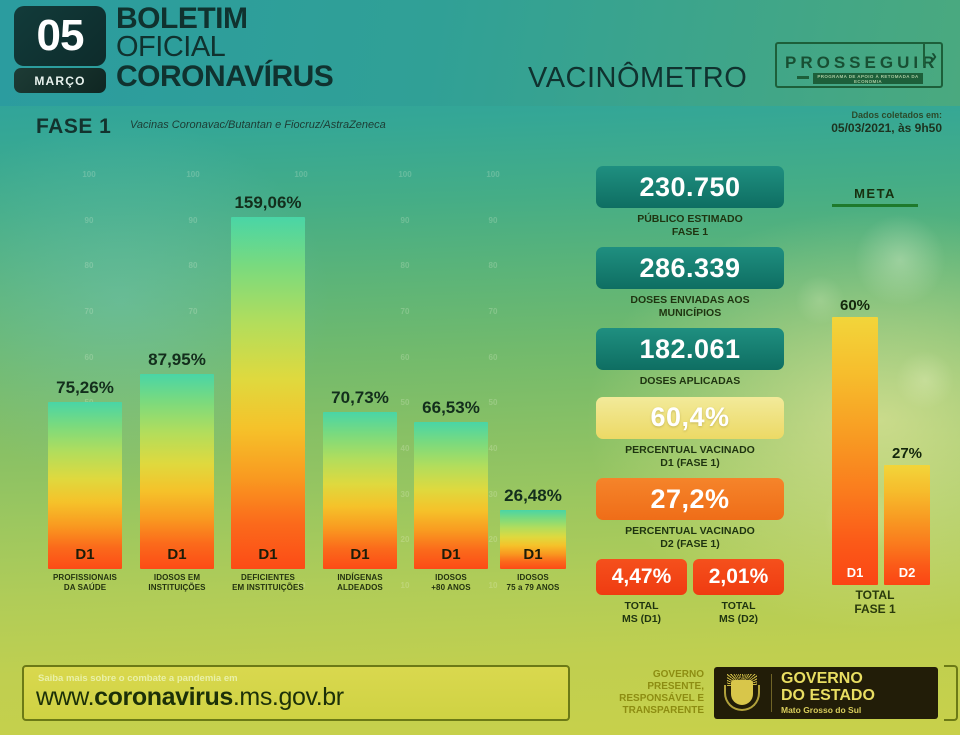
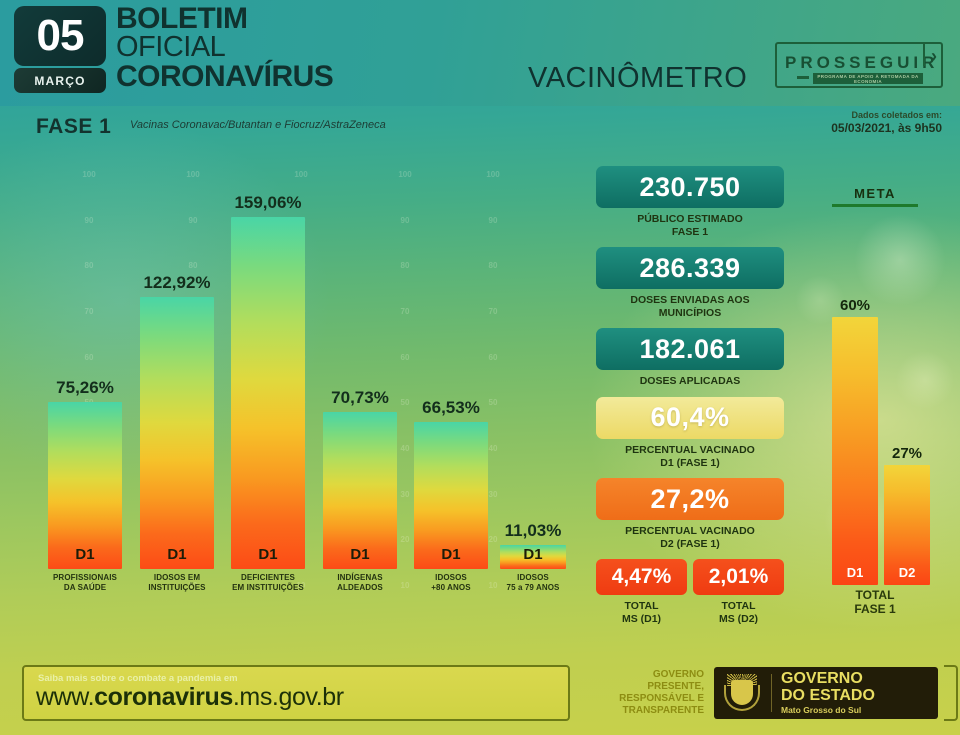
IDOSOS EM INSTITUIÇÕES: 87,95% -> 122,92%
IDOSOS 75 a 79 ANOS: 26,48% -> 11,03%
